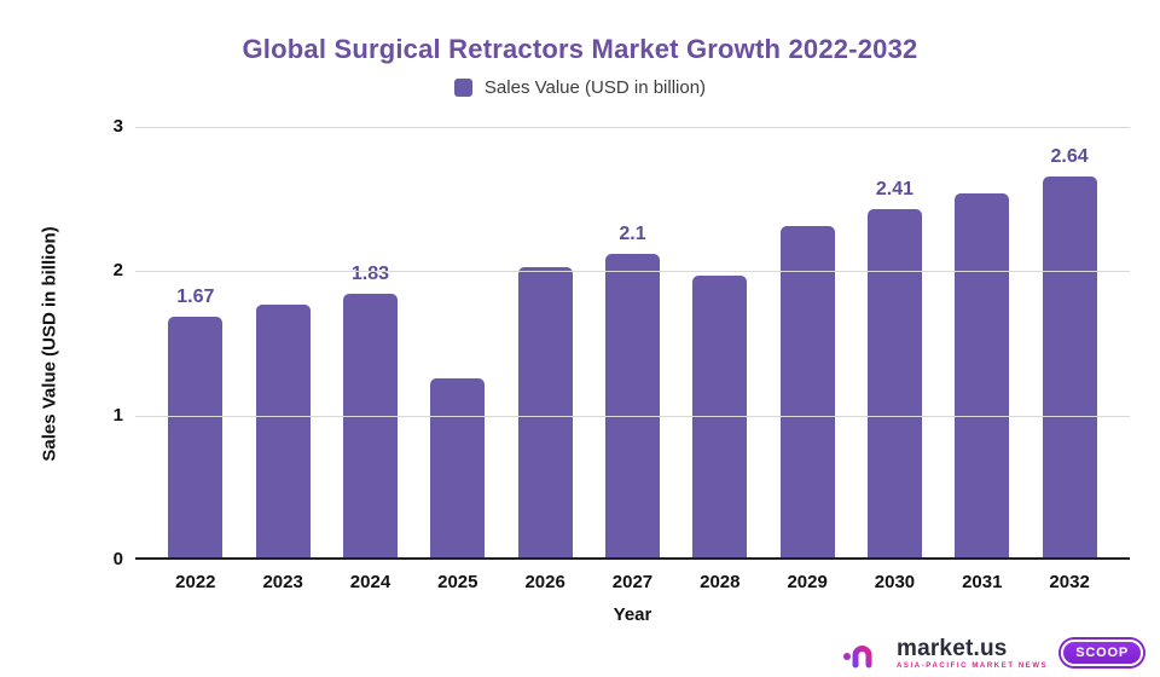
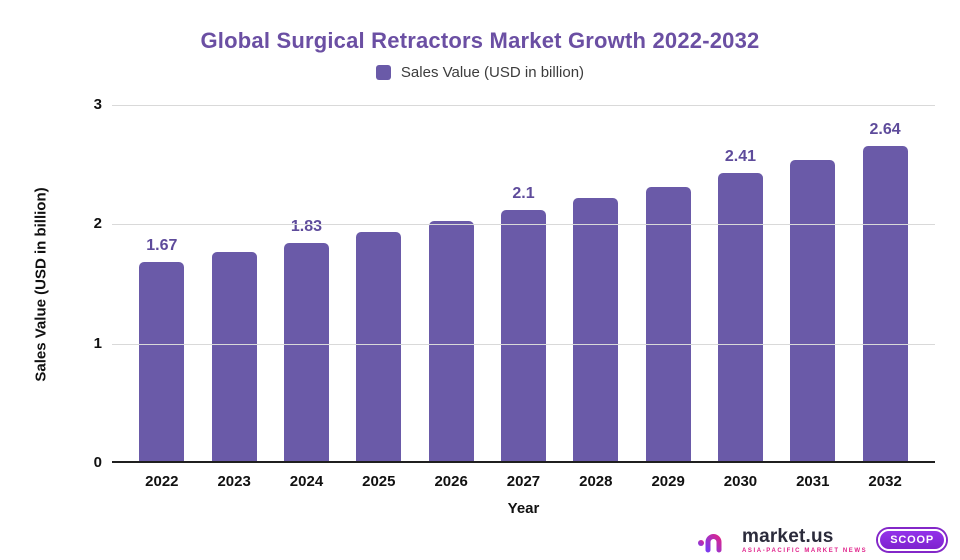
2025: 1.24 -> 1.92
2028: 1.95 -> 2.20
